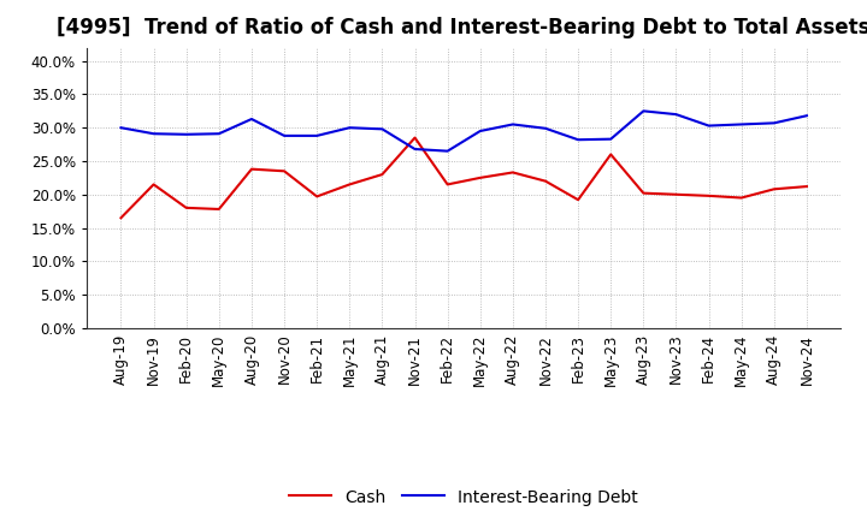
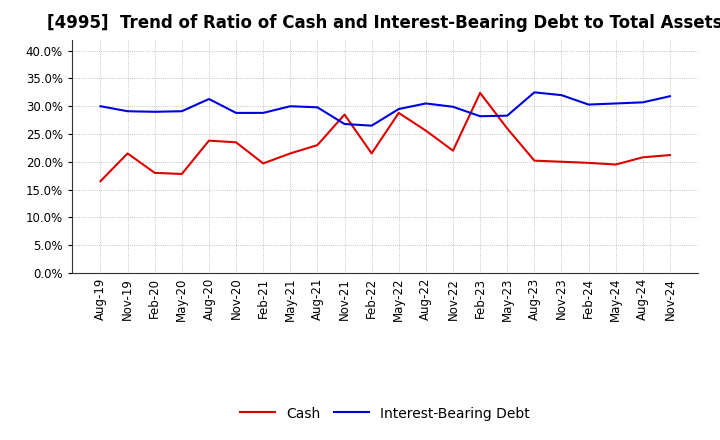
Cash/May-22: 22.5% -> 28.8%
Cash/Aug-22: 23.3% -> 25.6%
Cash/Feb-23: 19.2% -> 32.4%
